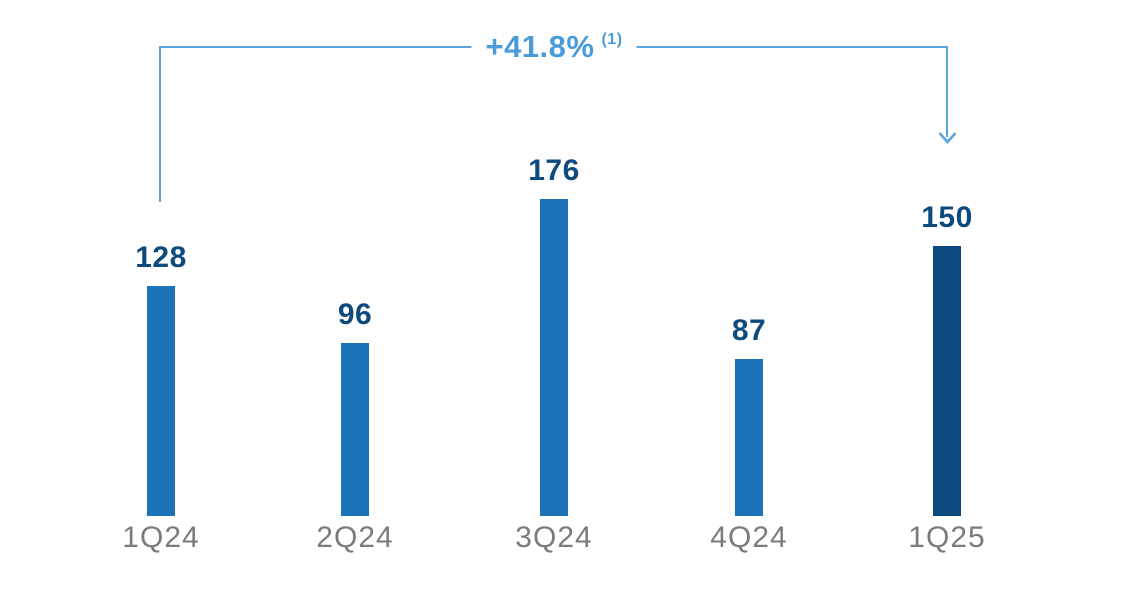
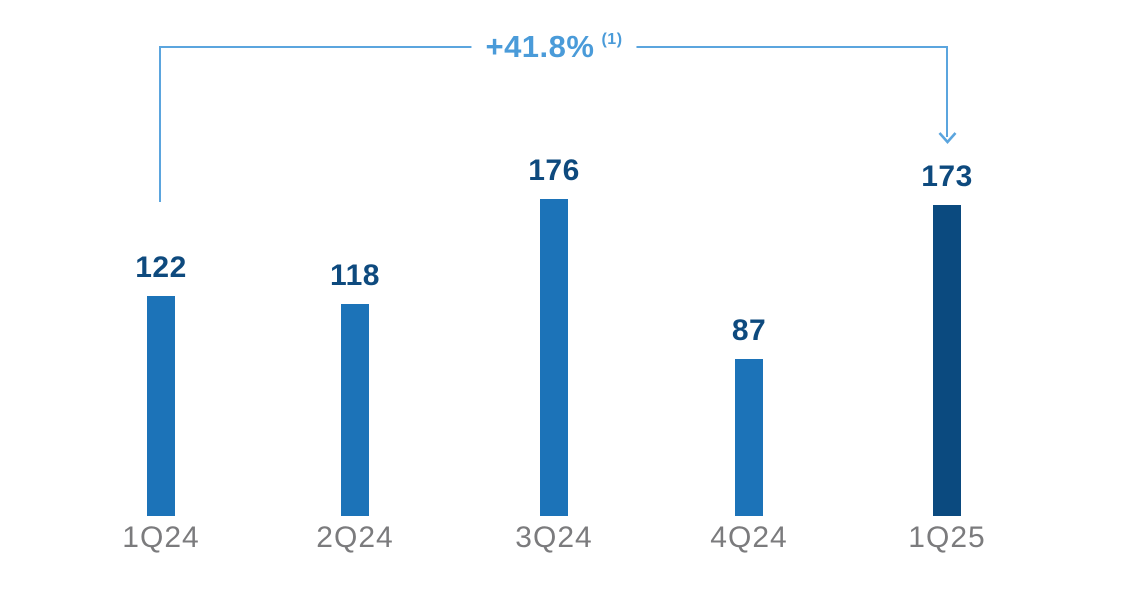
1Q24: 128 -> 122
2Q24: 96 -> 118
1Q25: 150 -> 173
